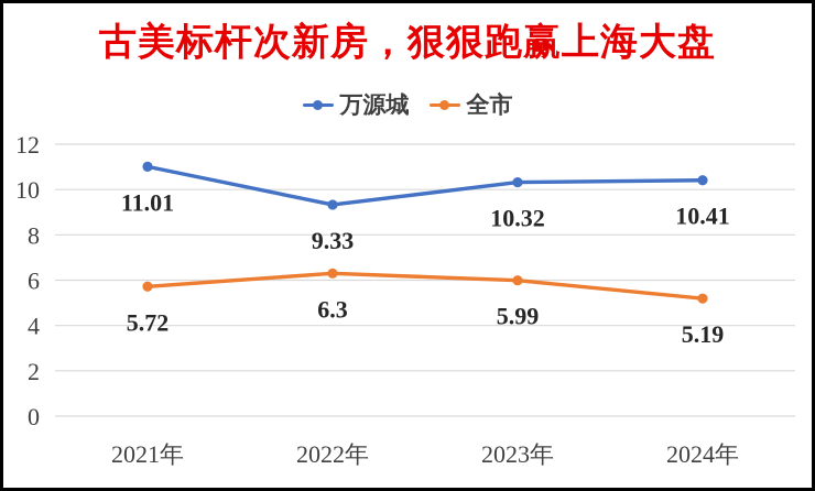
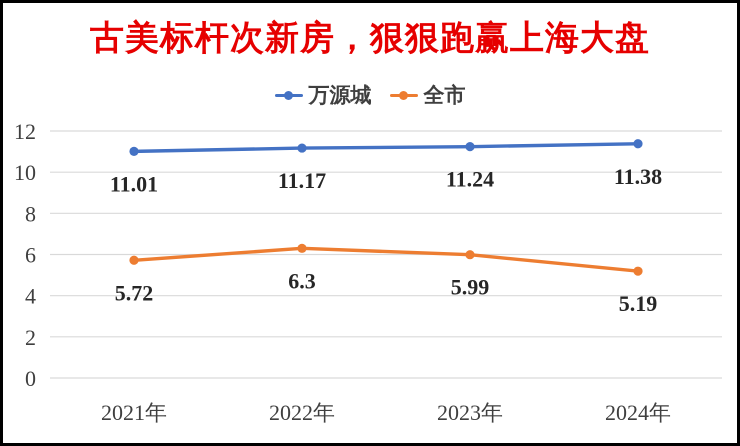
万源城/2022年: 9.33 -> 11.17
万源城/2023年: 10.32 -> 11.24
万源城/2024年: 10.41 -> 11.38
